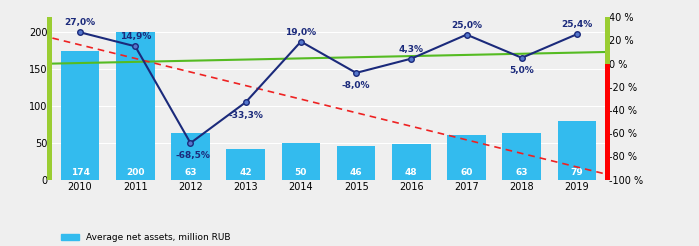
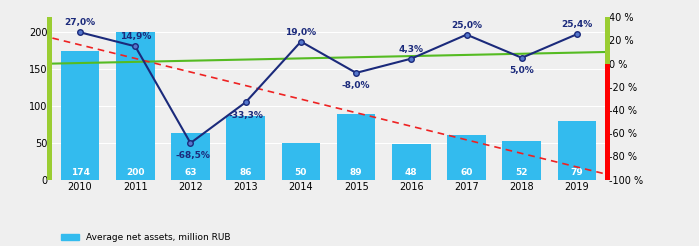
Average net assets, million RUB/2013: 42 -> 86
Average net assets, million RUB/2015: 46 -> 89
Average net assets, million RUB/2018: 63 -> 52
